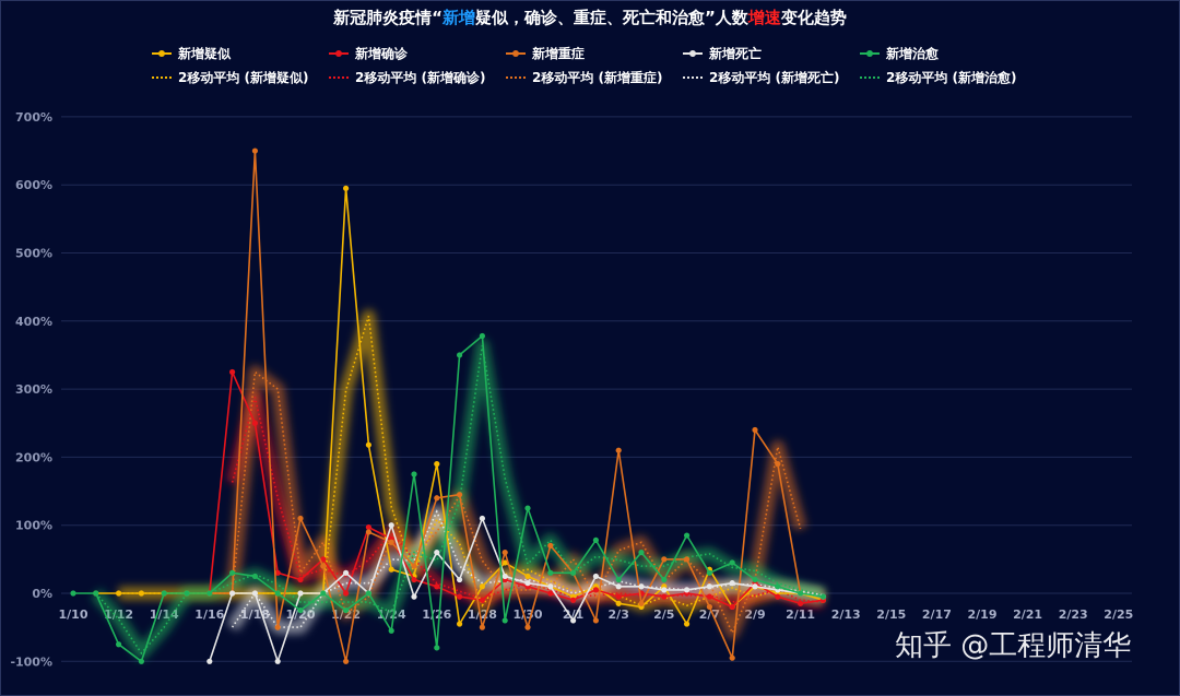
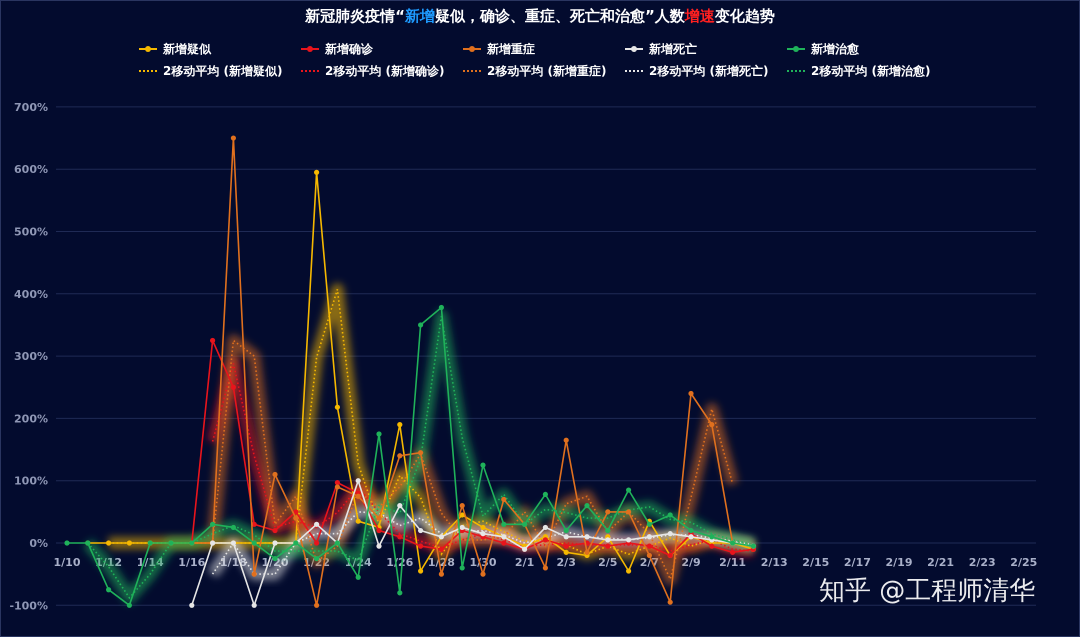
2移动平均 (新增死亡)/1/26: 120% -> 30%
新增死亡/1/28: 110% -> 10%
新增死亡/2/1: -40% -> -10%
新增重症/2/3: 210% -> 160%
2移动平均 (新增重症)/2/9: 20% -> 70%
